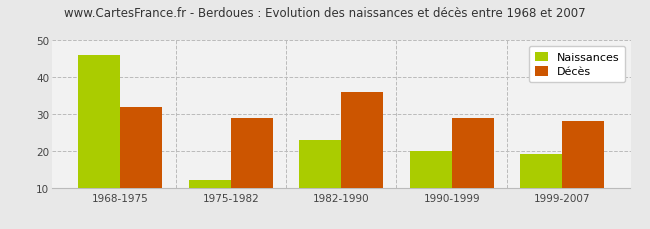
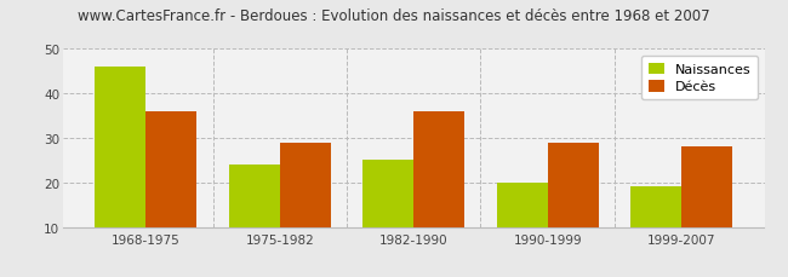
Décès/1968-1975: 32 -> 36
Naissances/1975-1982: 12 -> 24
Naissances/1982-1990: 23 -> 25
